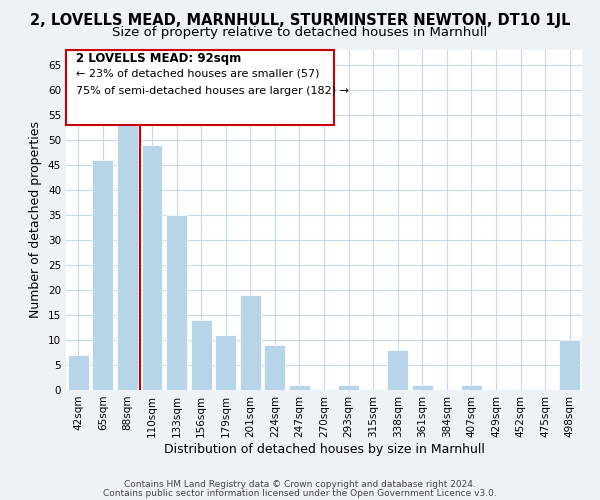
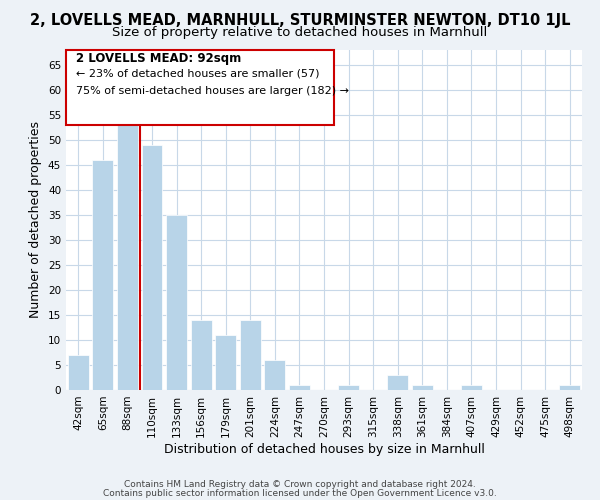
201sqm: 19 -> 14
224sqm: 9 -> 6
338sqm: 8 -> 3
498sqm: 10 -> 1
